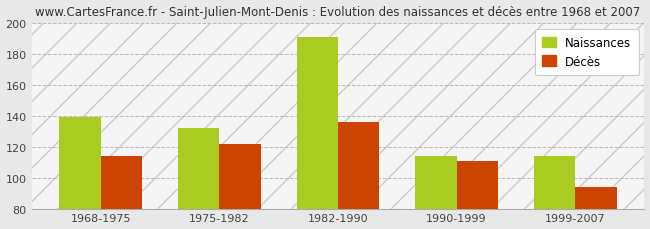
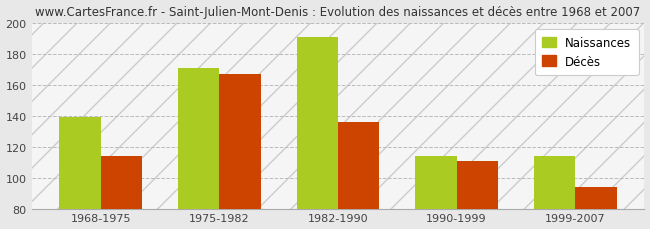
Naissances/1975-1982: 132 -> 171
Décès/1975-1982: 122 -> 167
